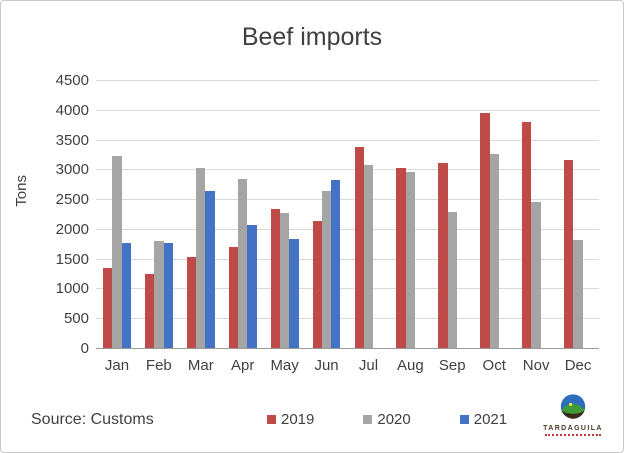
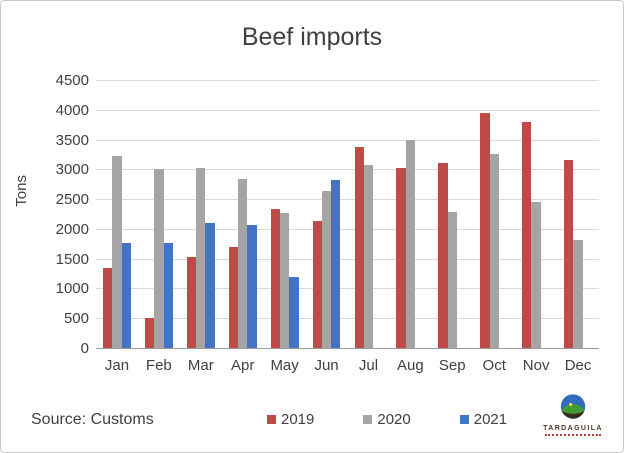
2019/Feb: 1200 -> 500
2020/Feb: 1800 -> 3000
2021/Mar: 2600 -> 2100
2021/May: 1800 -> 1200
2020/Aug: 3000 -> 3500
